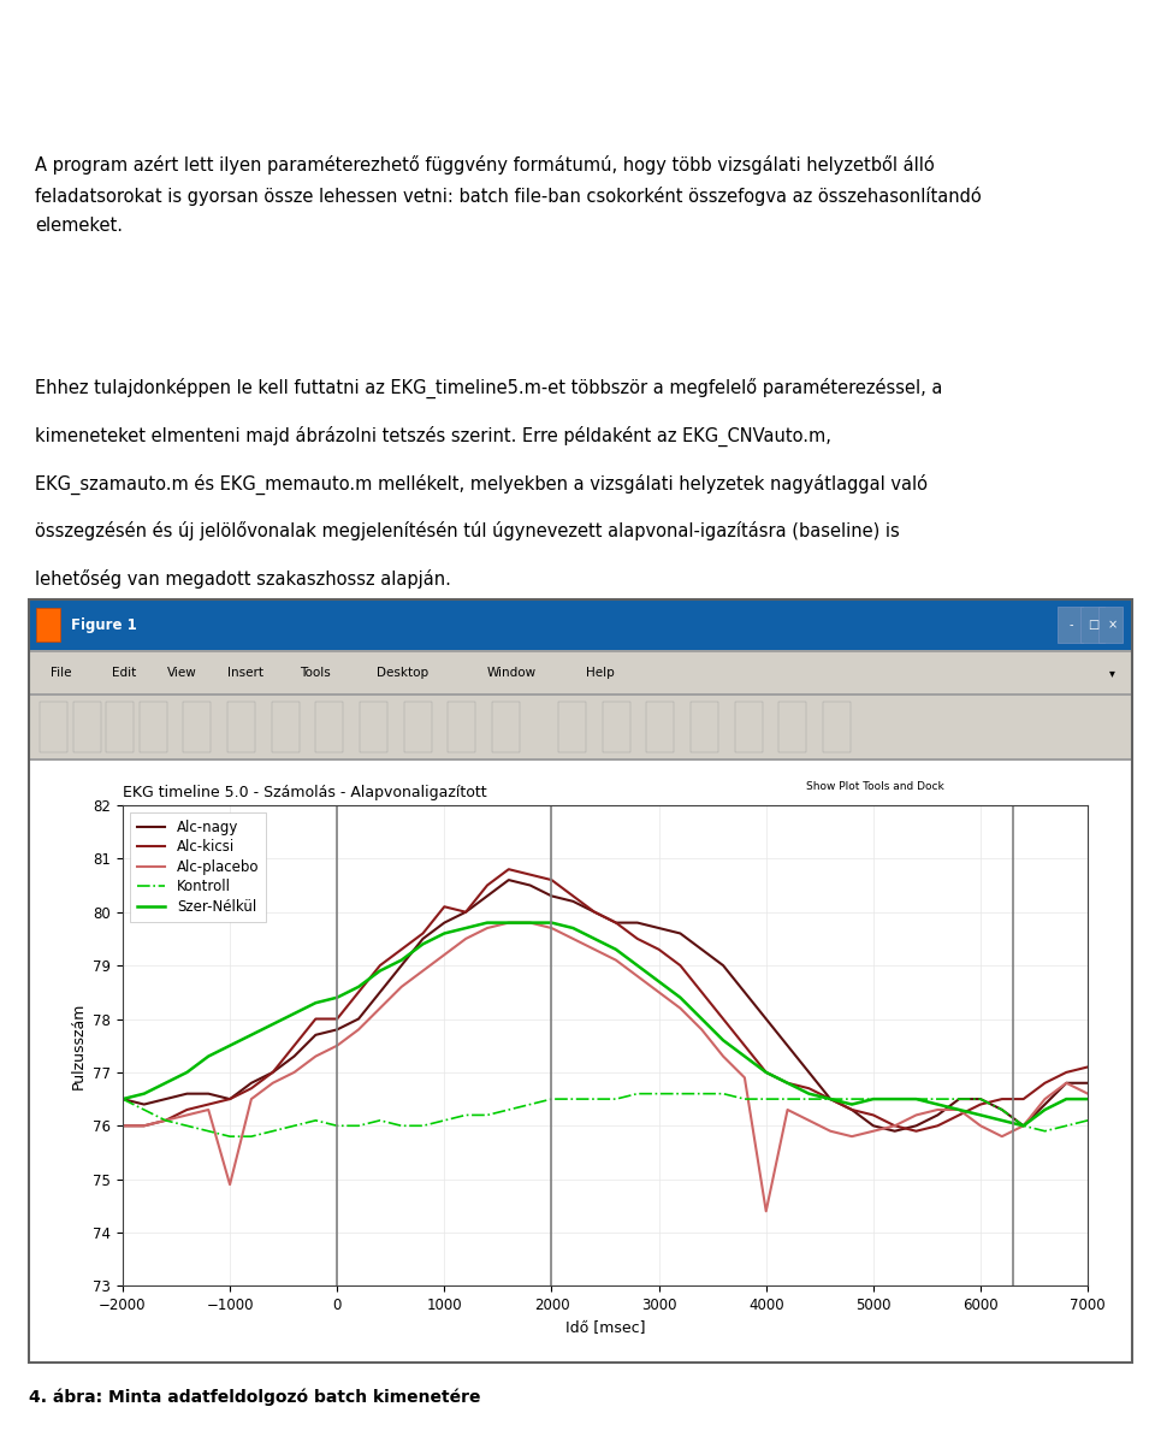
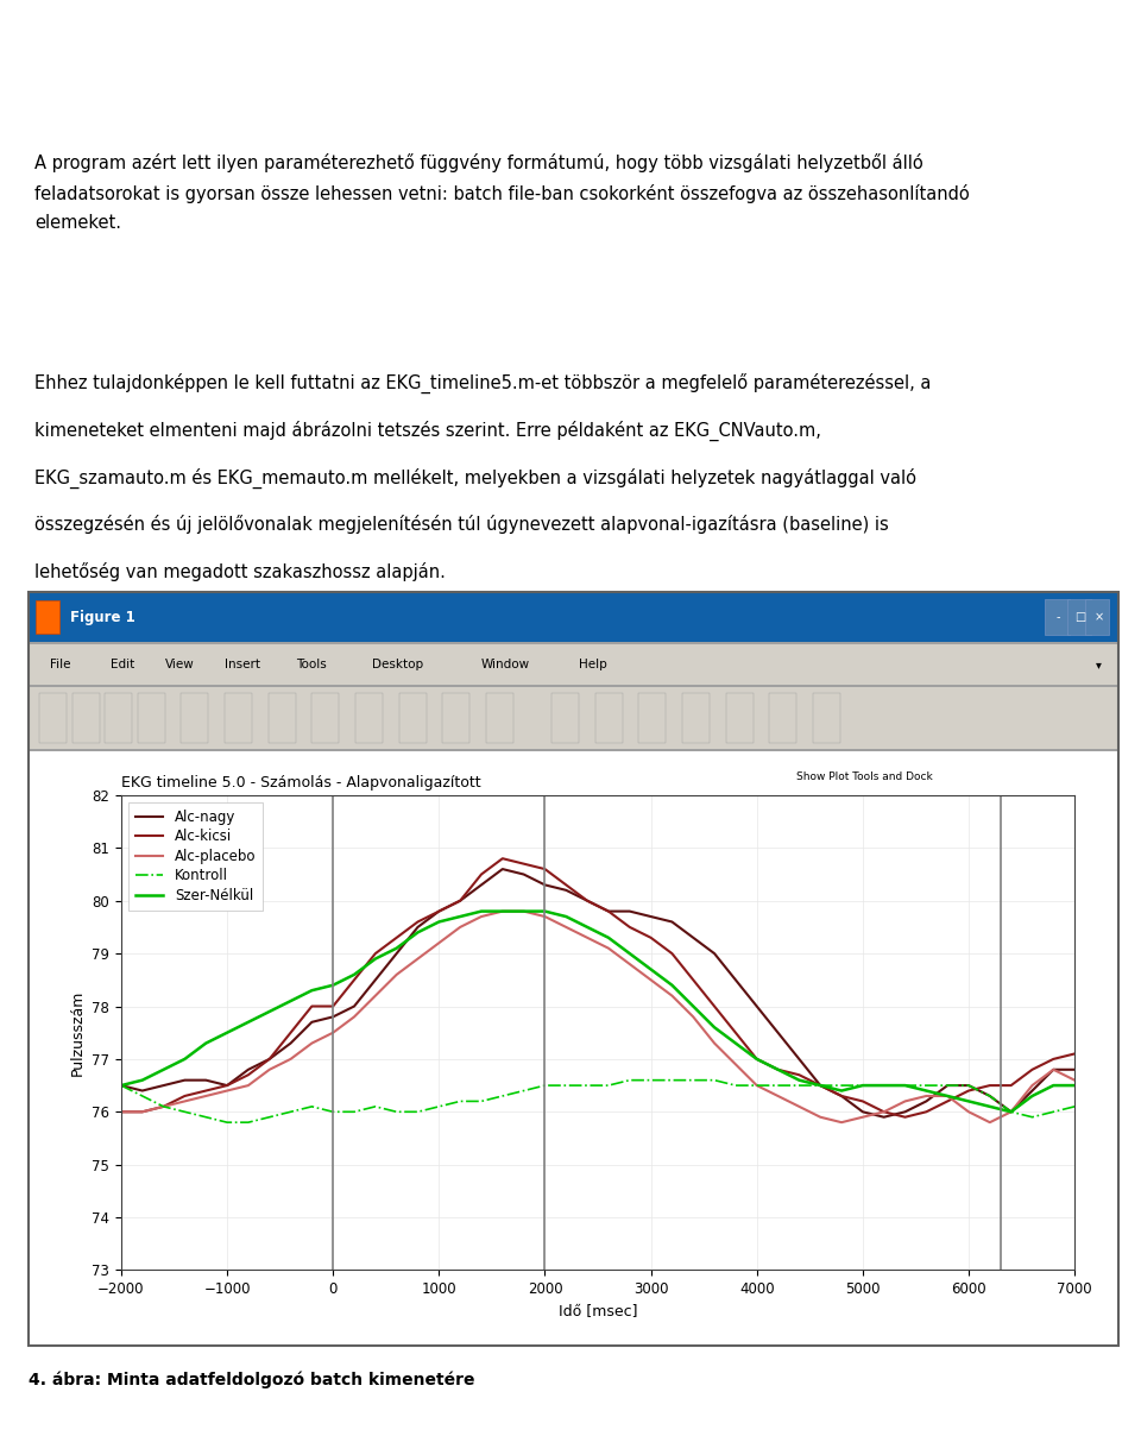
Alc-placebo/−1000: 74.9 -> 76.4
Alc-kicsi/1000: 80.1 -> 79.8
Alc-placebo/4000: 74.4 -> 76.5
